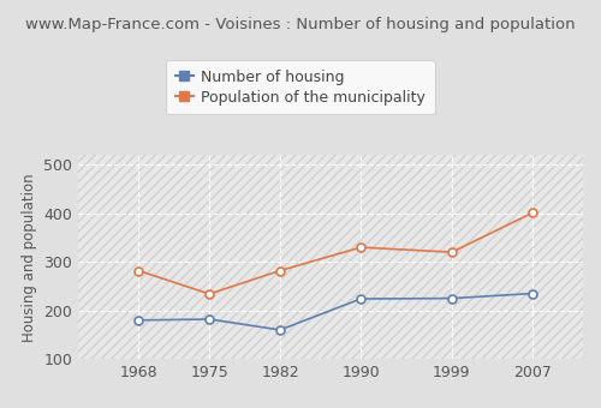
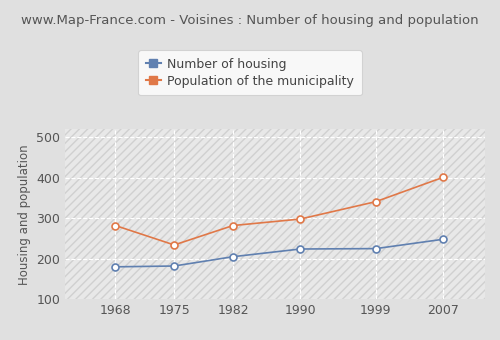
Number of housing/1982: 160 -> 205
Population of the municipality/1990: 330 -> 298
Population of the municipality/1999: 320 -> 341
Number of housing/2007: 235 -> 248
